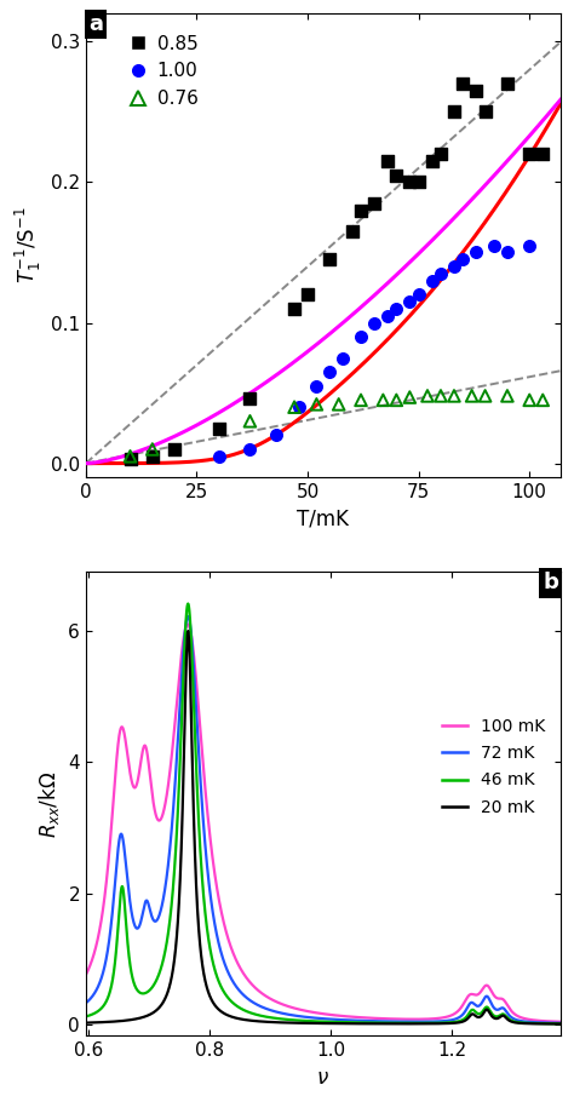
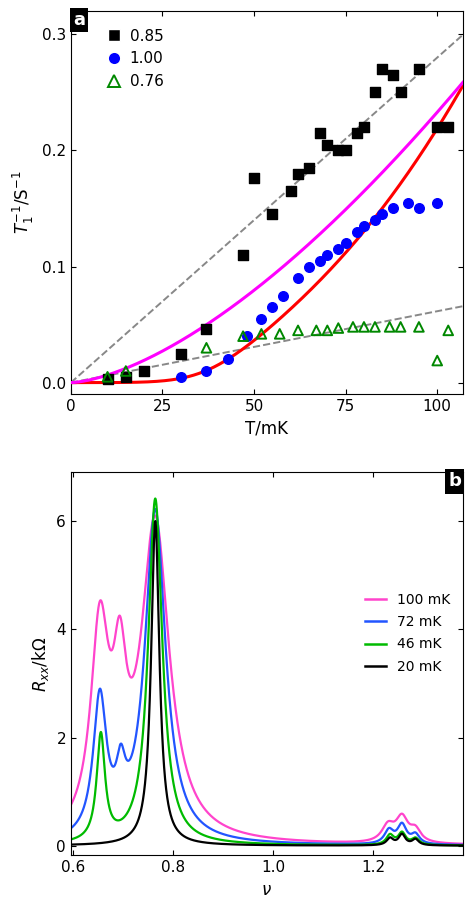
0.85/50: 0.120 -> 0.176
0.76/100: 0.045 -> 0.019
